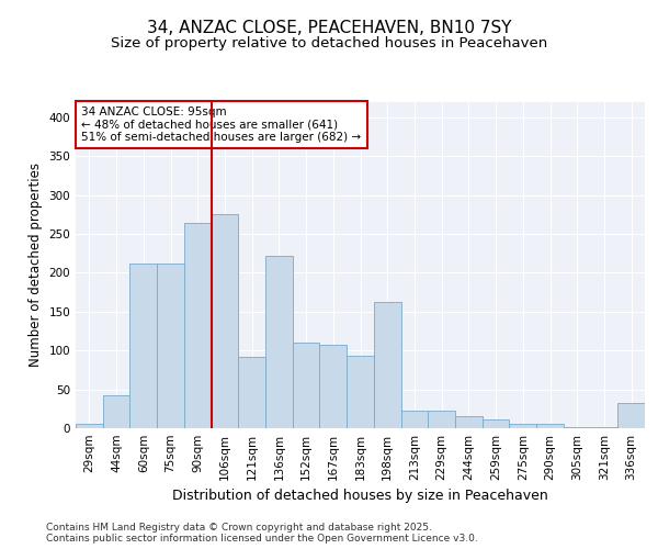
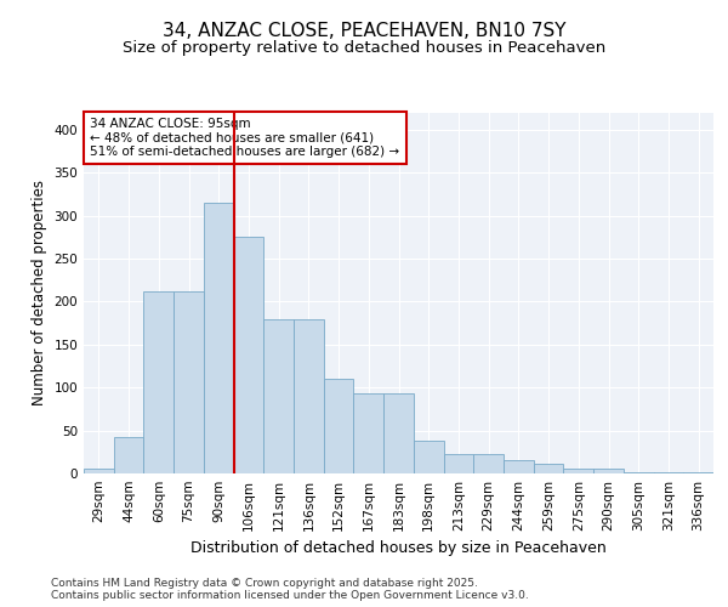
90sqm: 264 -> 315
121sqm: 92 -> 180
136sqm: 222 -> 180
167sqm: 108 -> 93
198sqm: 162 -> 38
336sqm: 32 -> 2
